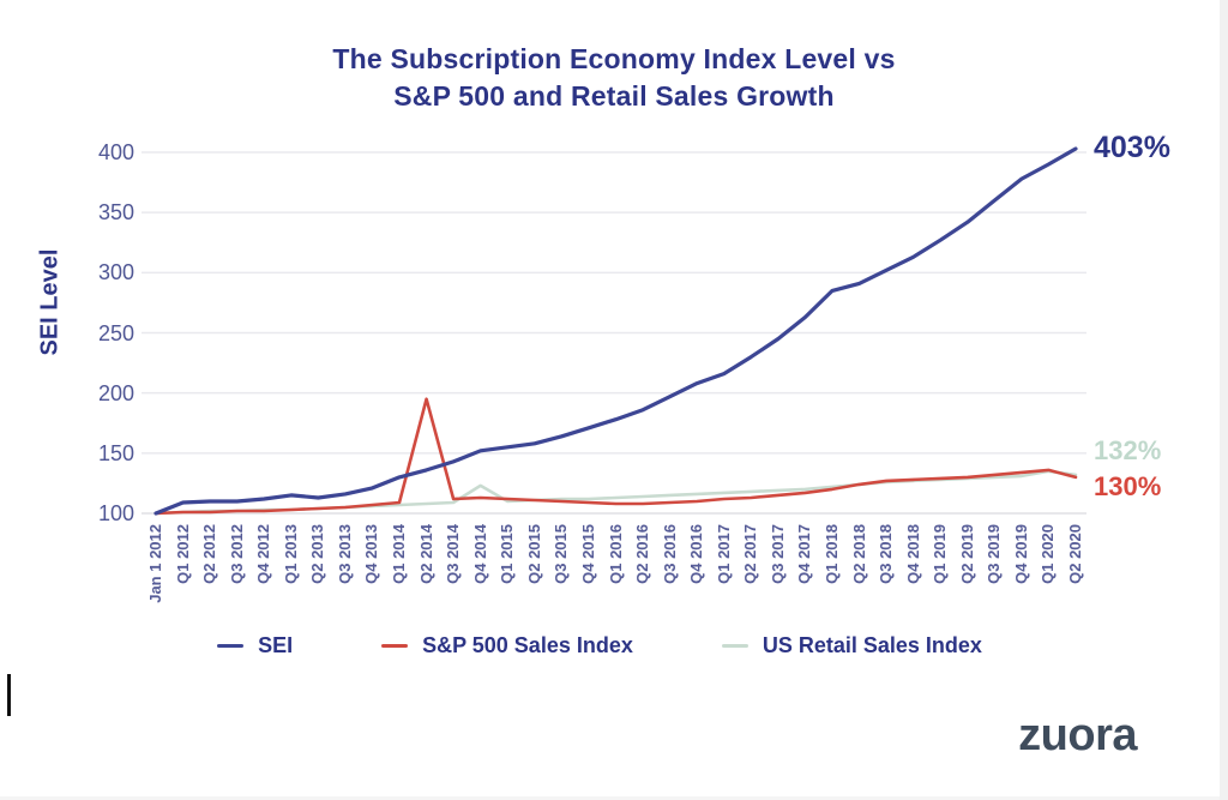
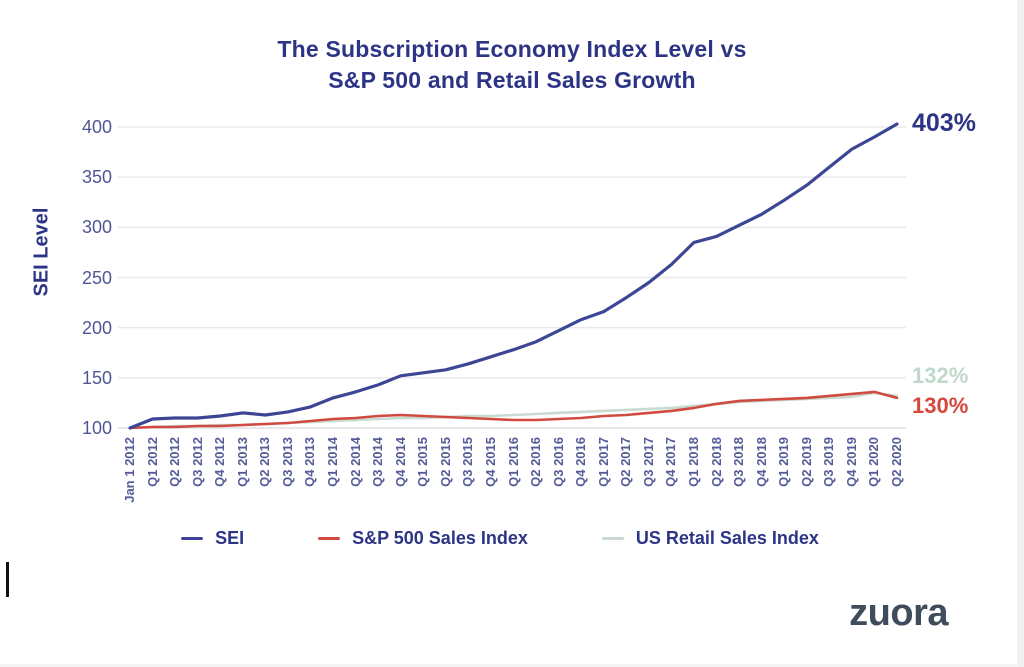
S&P 500 Sales Index/Q2 2014: 195 -> 110
US Retail Sales Index/Q4 2014: 123 -> 110
